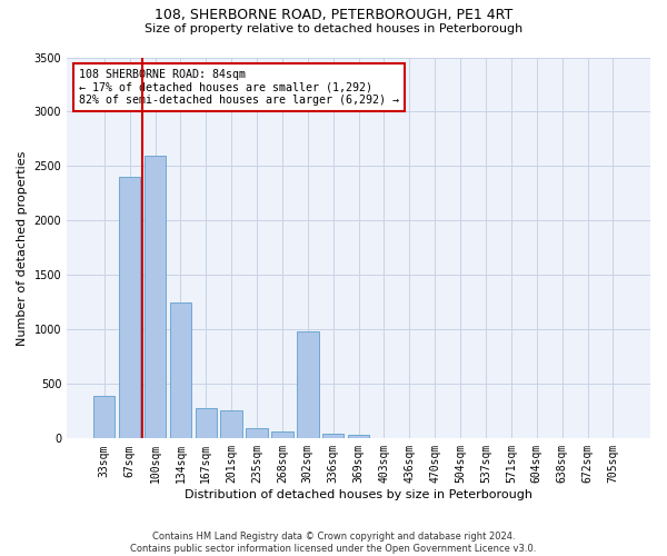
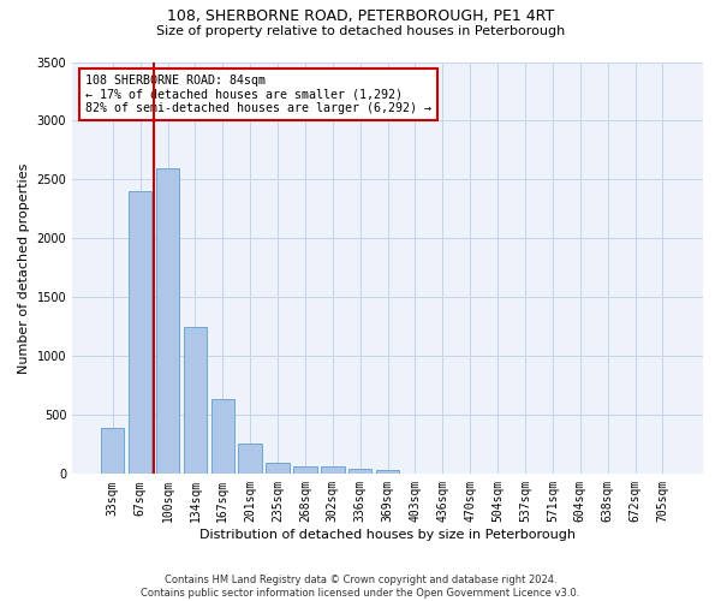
167sqm: 280 -> 640
302sqm: 980 -> 60
